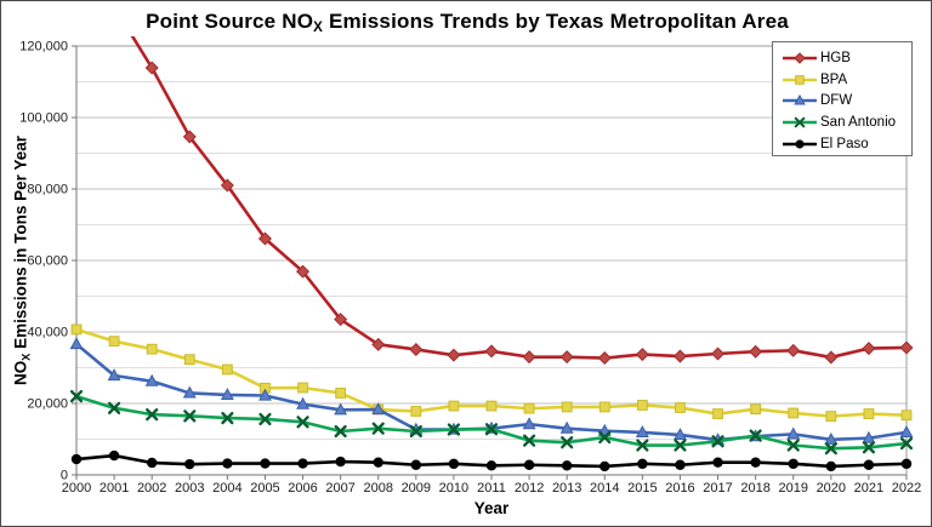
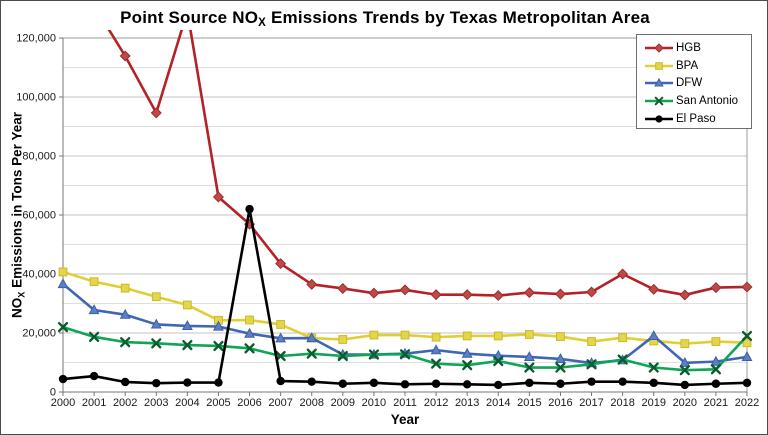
HGB/2004: 81000 -> 129000
El Paso/2006: 3000 -> 62000
HGB/2018: 34000 -> 40000
DFW/2019: 11000 -> 19000
San Antonio/2022: 9000 -> 19000
